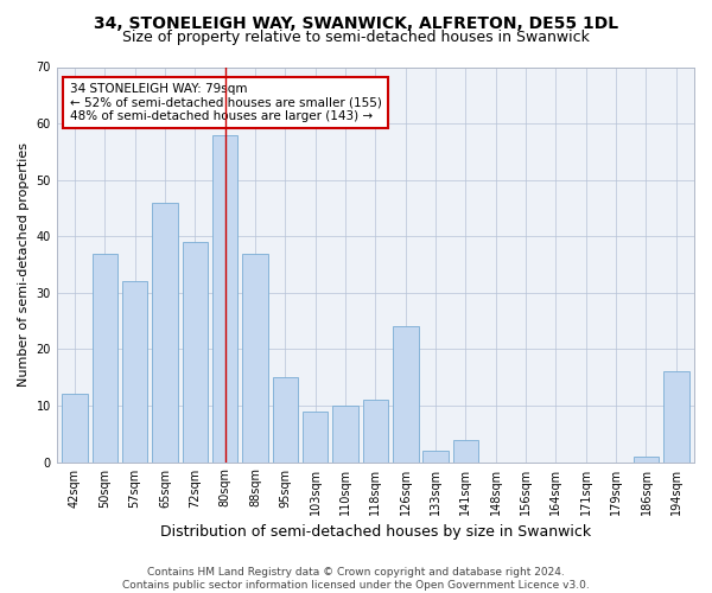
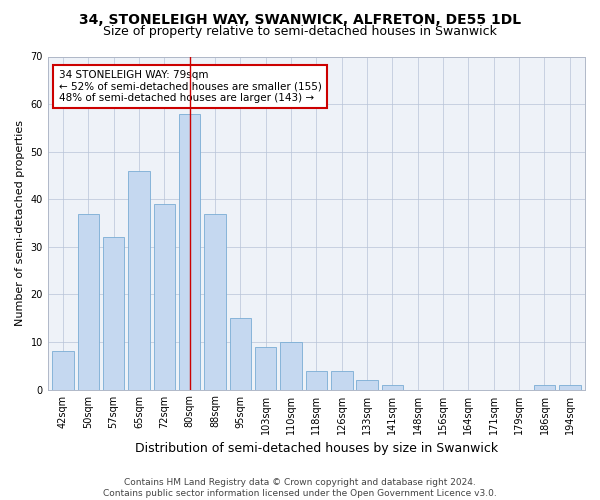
42sqm: 12 -> 8
118sqm: 11 -> 4
126sqm: 24 -> 4
141sqm: 4 -> 1
194sqm: 16 -> 1
